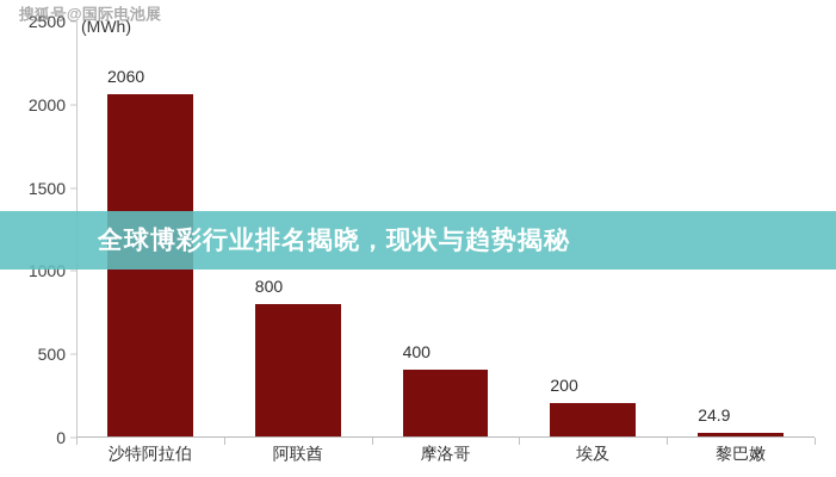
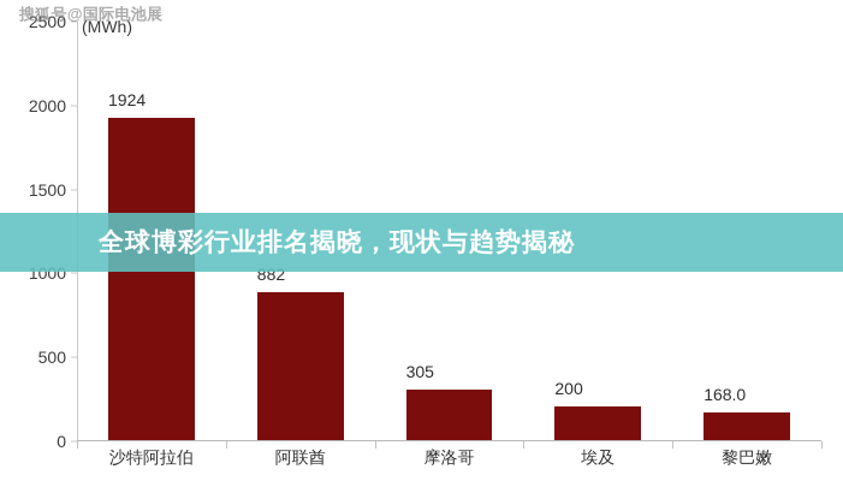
沙特阿拉伯: 2060 -> 1924
阿联酋: 800 -> 882
摩洛哥: 400 -> 305
黎巴嫩: 24.9 -> 168.0
